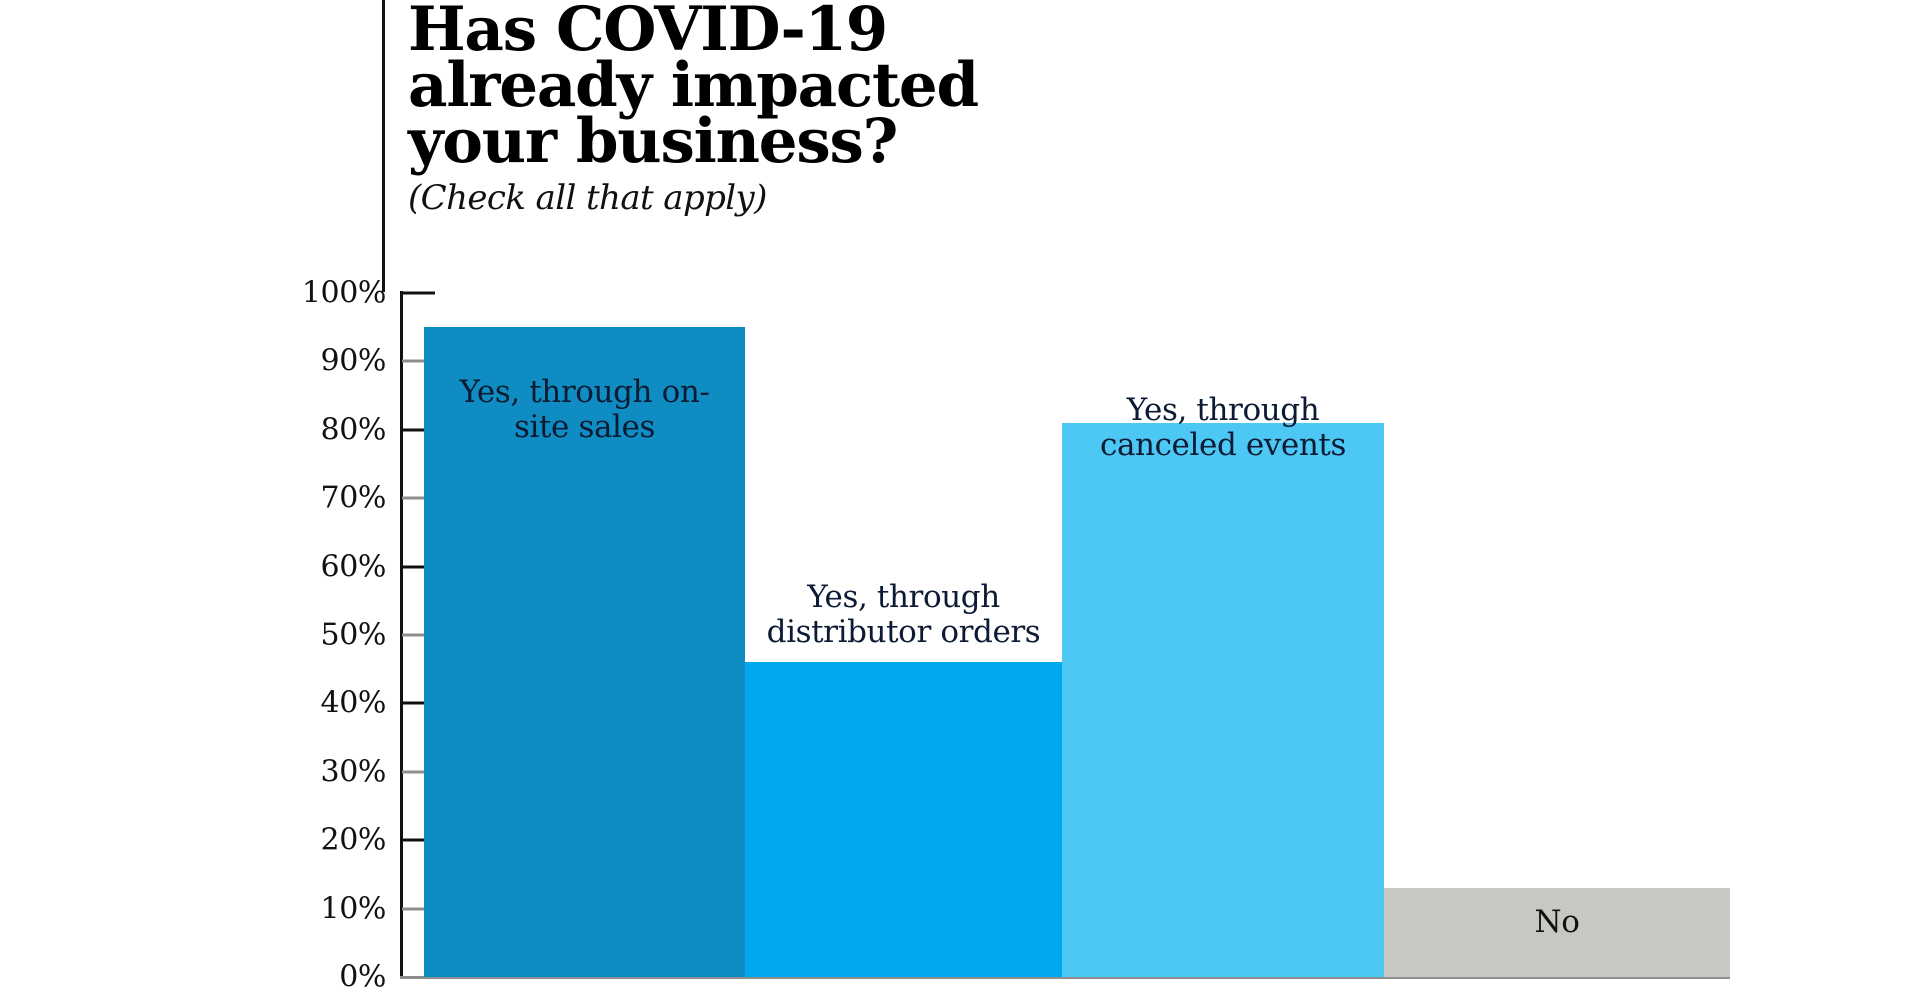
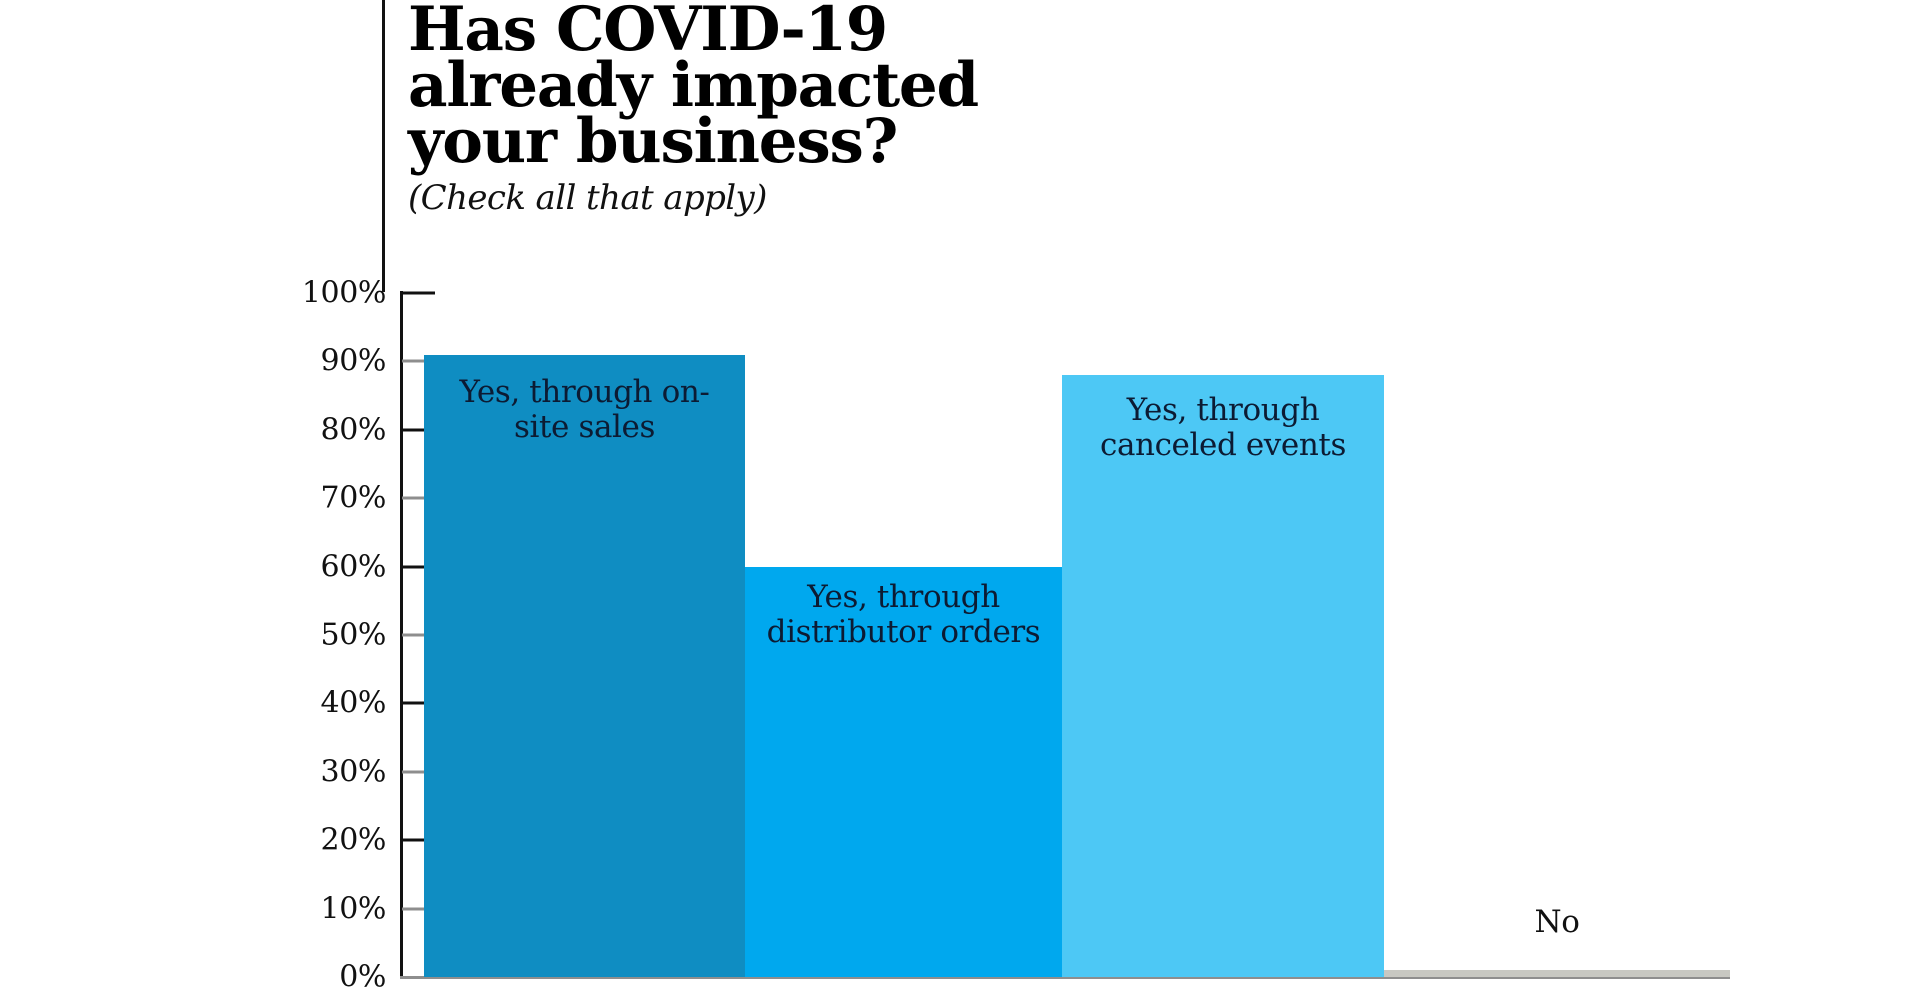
Yes, through on-site sales: 95% -> 91%
Yes, through distributor orders: 46% -> 60%
Yes, through canceled events: 81% -> 88%
No: 13% -> 1%
